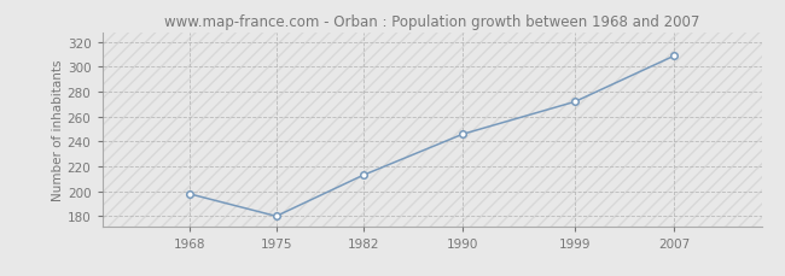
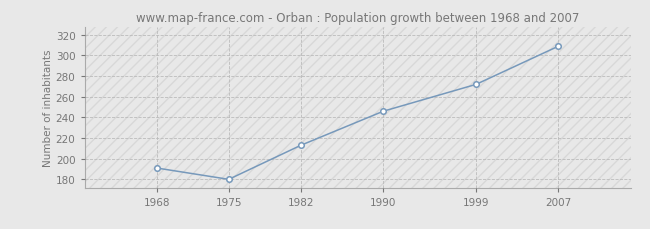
1968: 198 -> 191
